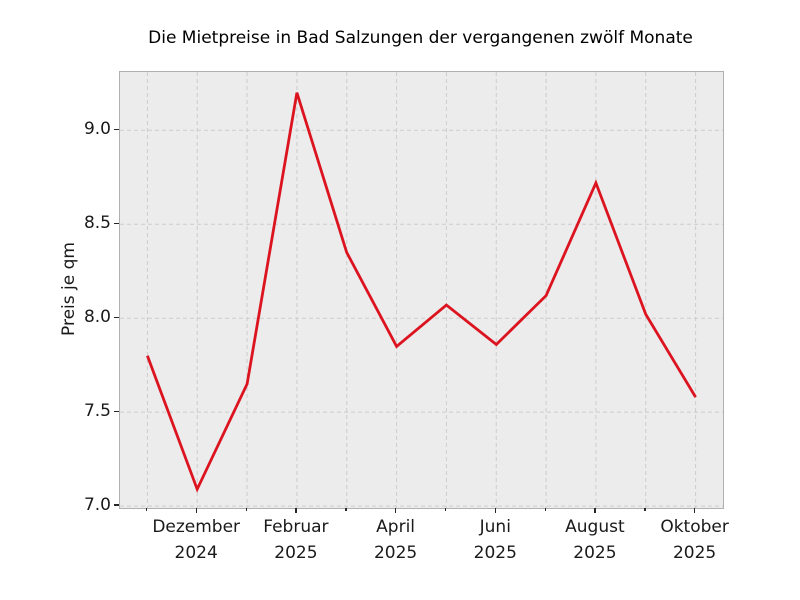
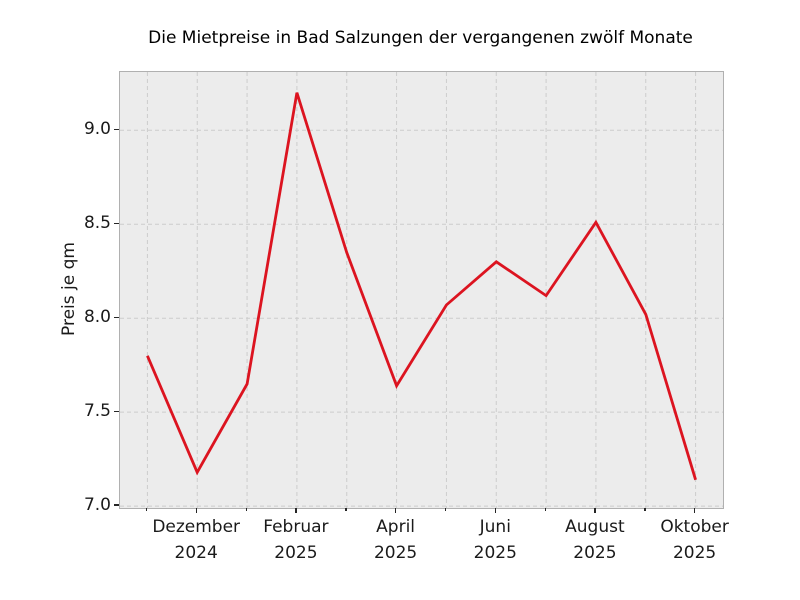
Dezember 2024: 7.09 -> 7.18
April 2025: 7.85 -> 7.64
Juni 2025: 7.86 -> 8.30
August 2025: 8.72 -> 8.51
Oktober 2025: 7.58 -> 7.14
